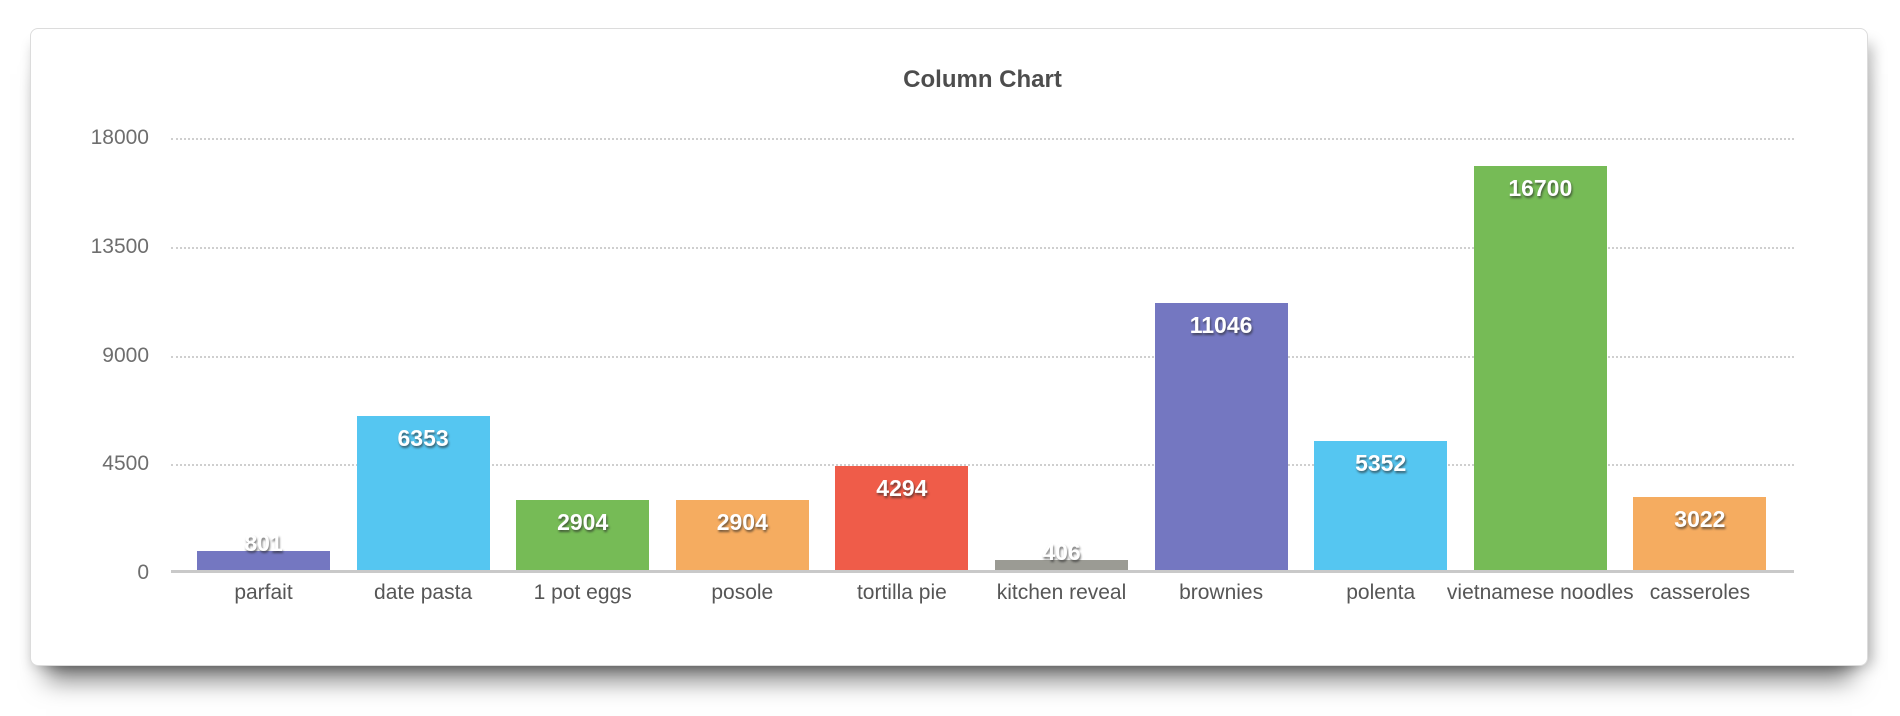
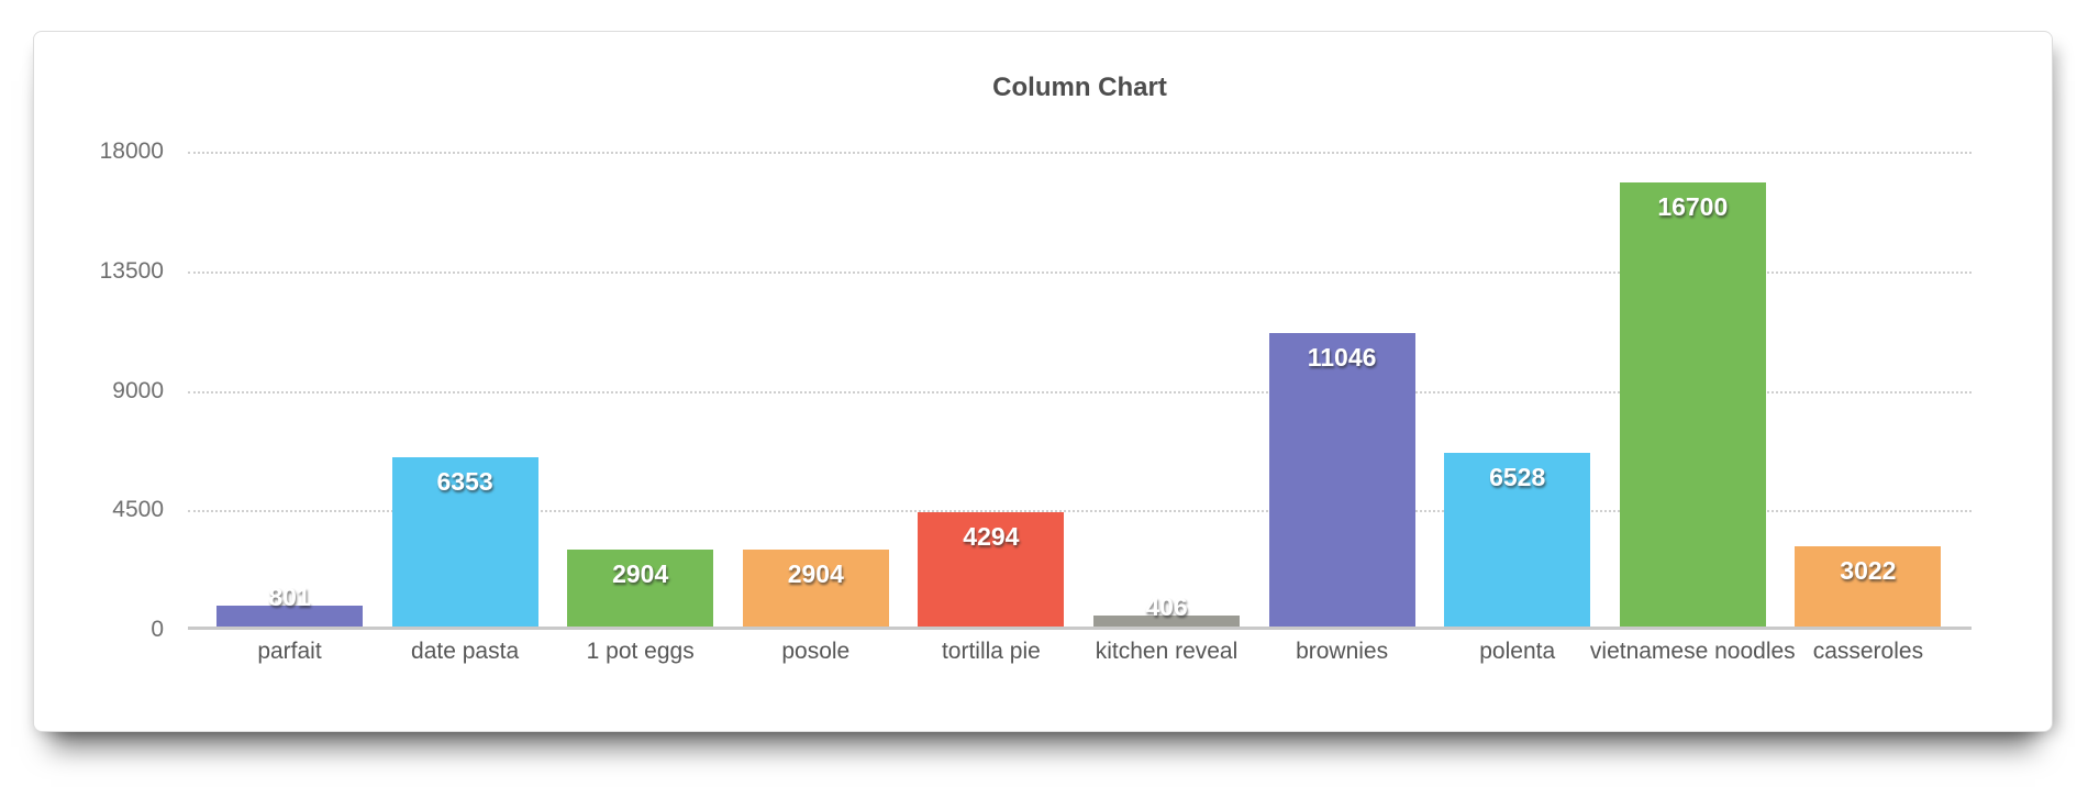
polenta: 5352 -> 6528
